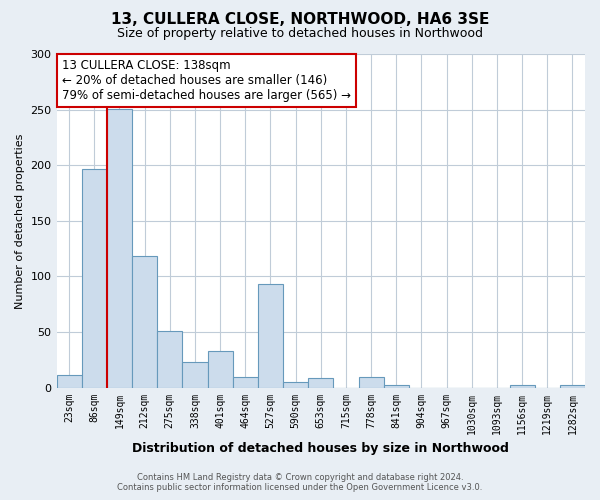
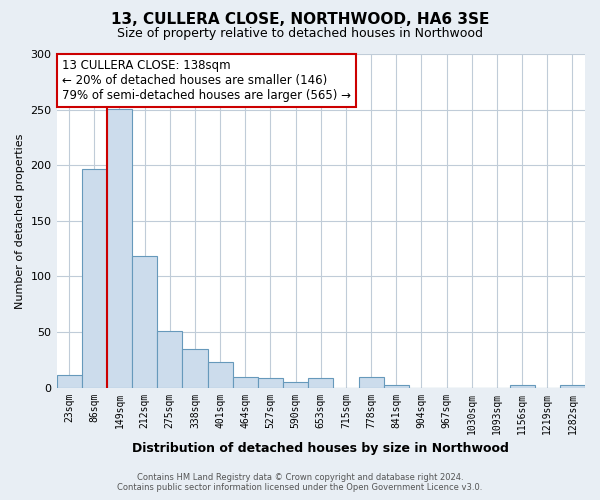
338sqm: 23 -> 35
401sqm: 33 -> 23
527sqm: 93 -> 9
